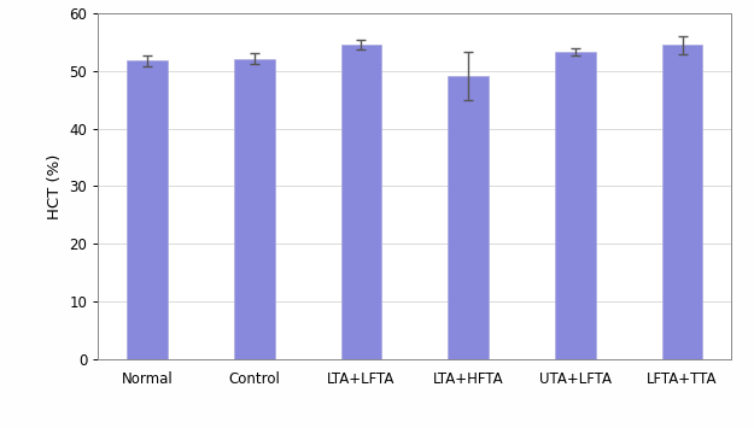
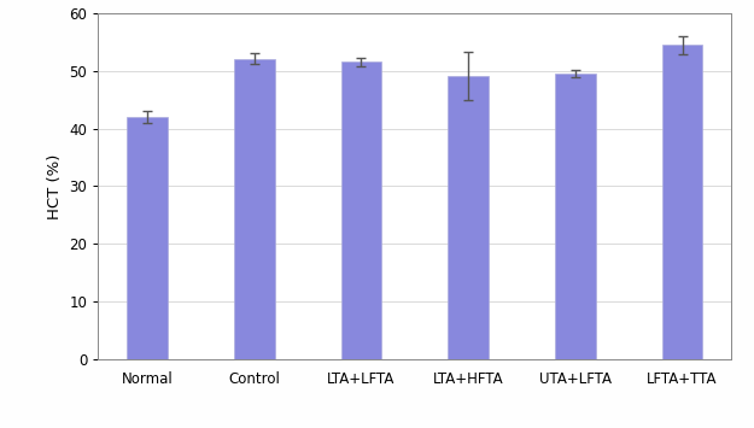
Normal: 51.7 -> 42.0
LTA+LFTA: 54.5 -> 51.5
UTA+LFTA: 53.2 -> 49.5
